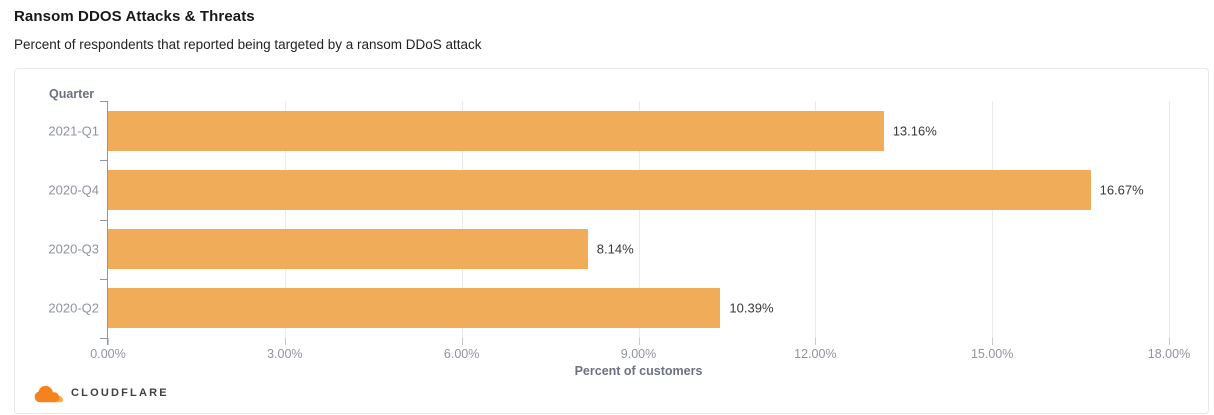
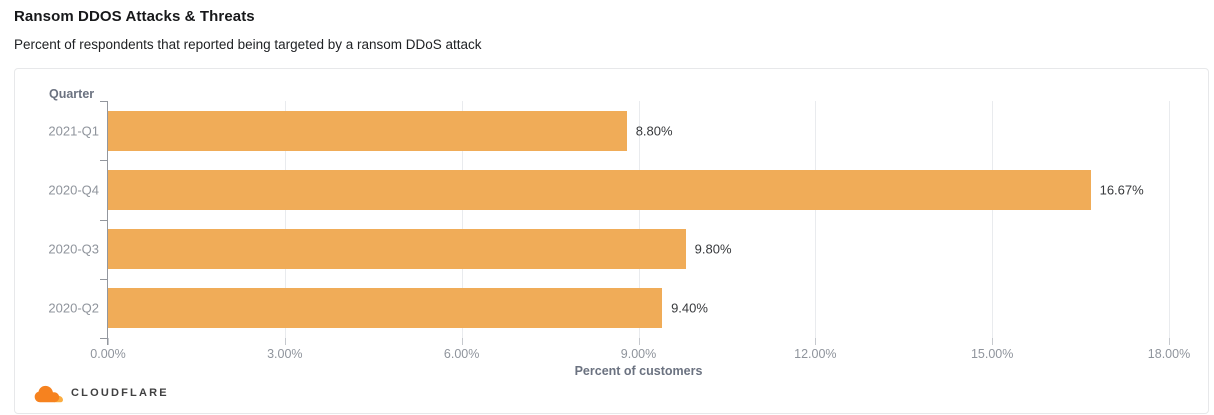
2021-Q1: 13.16% -> 8.80%
2020-Q3: 8.14% -> 9.80%
2020-Q2: 10.39% -> 9.40%
